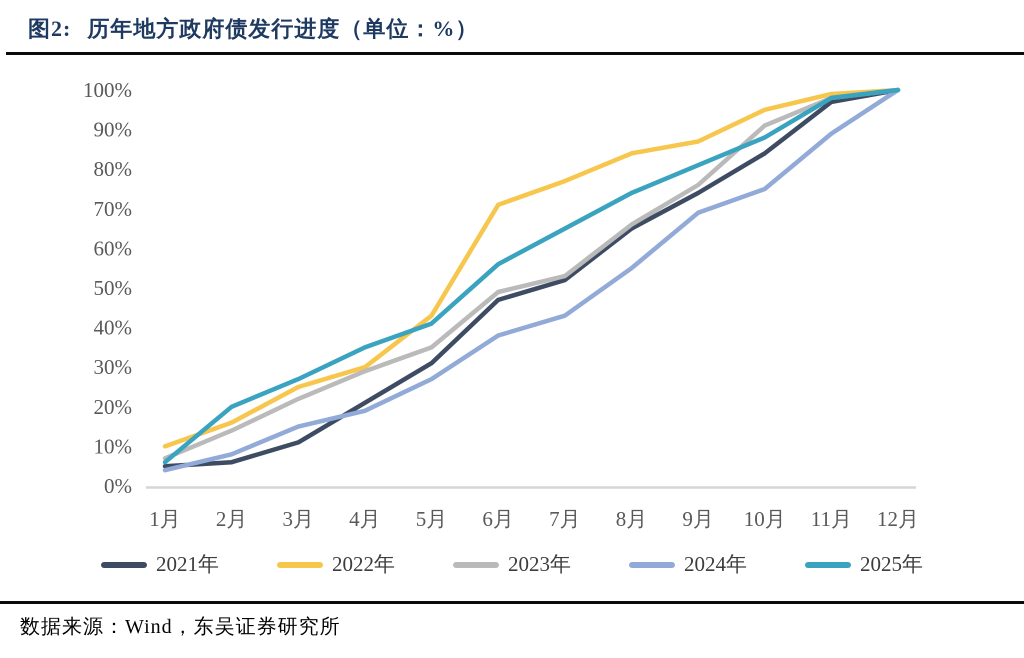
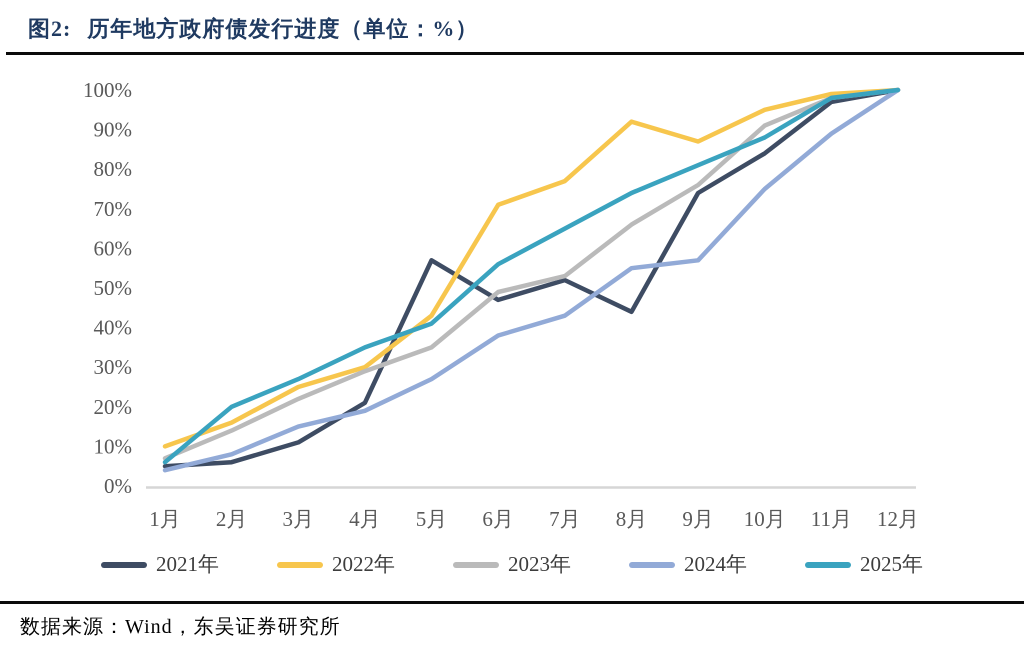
2021年/5月: 31% -> 57%
2021年/8月: 65% -> 44%
2022年/8月: 84% -> 92%
2024年/9月: 69% -> 57%
